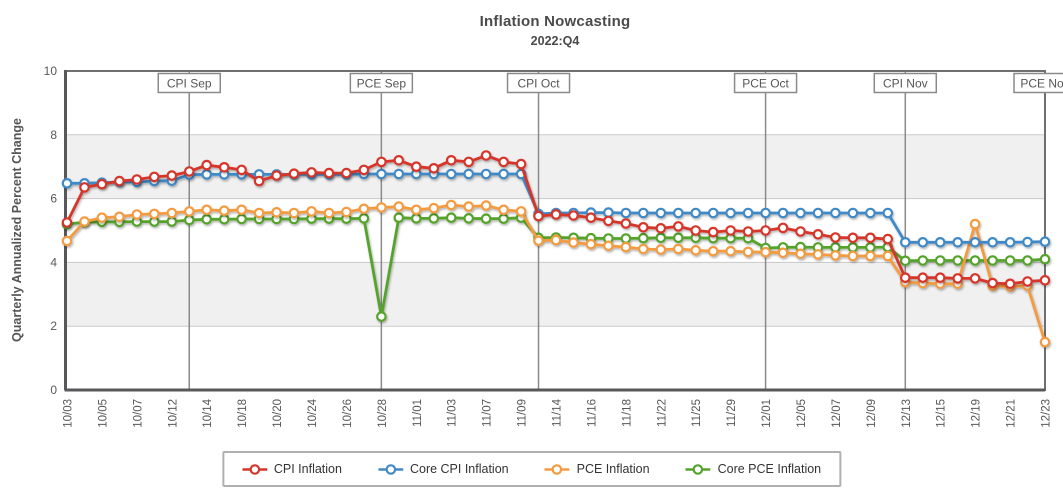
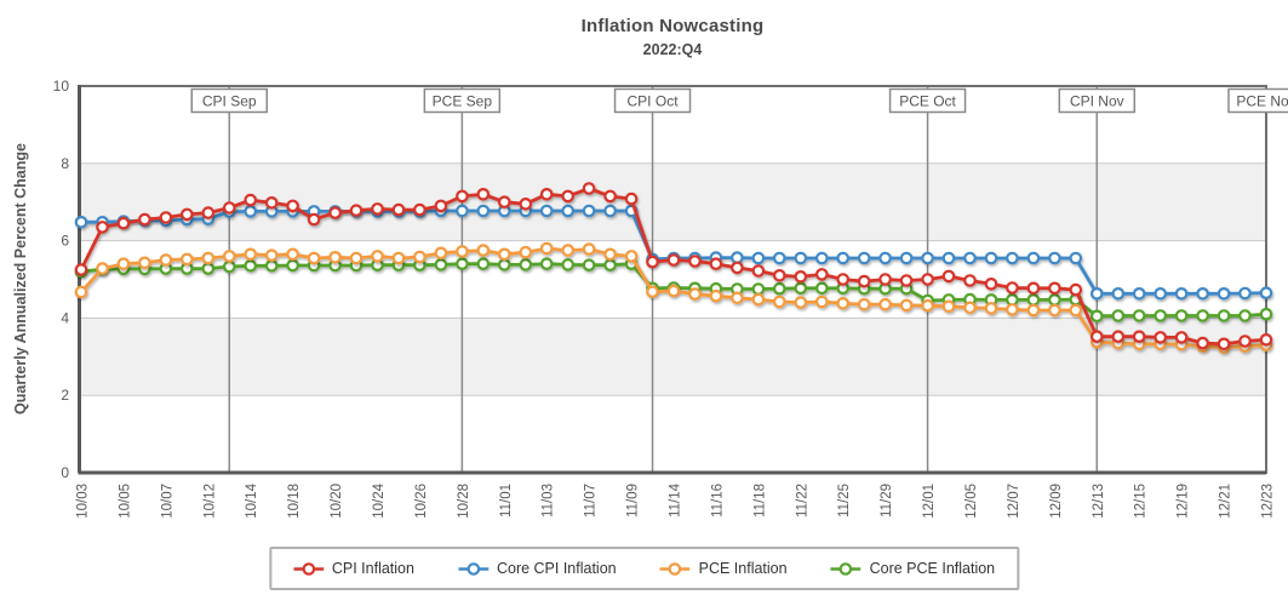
Core PCE Inflation/10/28: 2.3 -> 5.4
PCE Inflation/12/19: 5.2 -> 3.3
PCE Inflation/12/23: 1.5 -> 3.3
